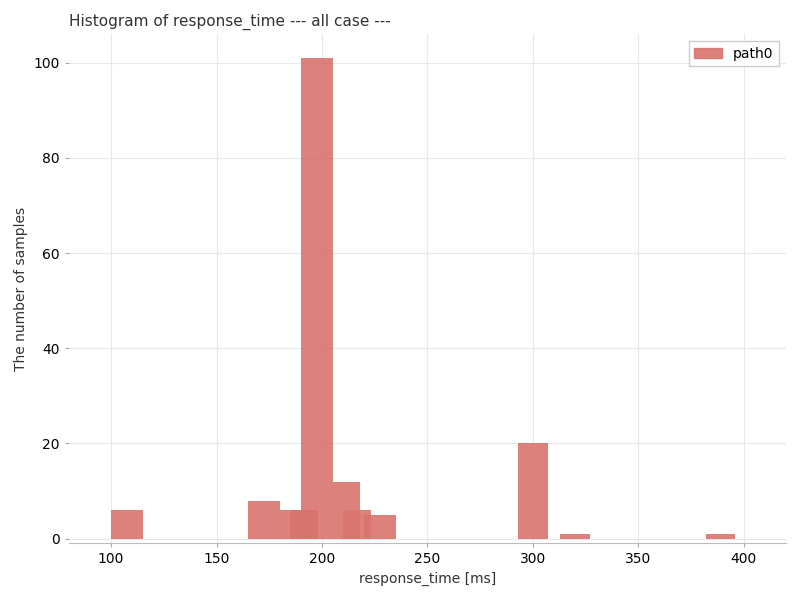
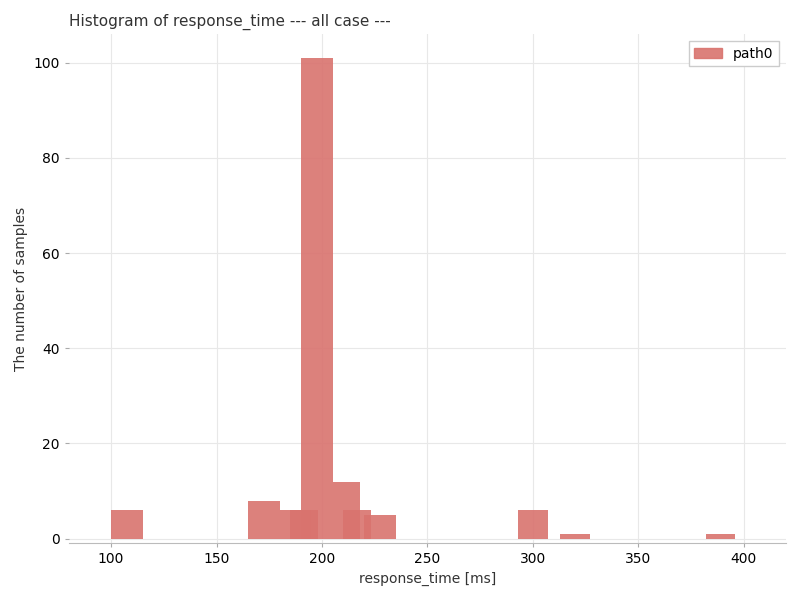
300: 20 -> 6
